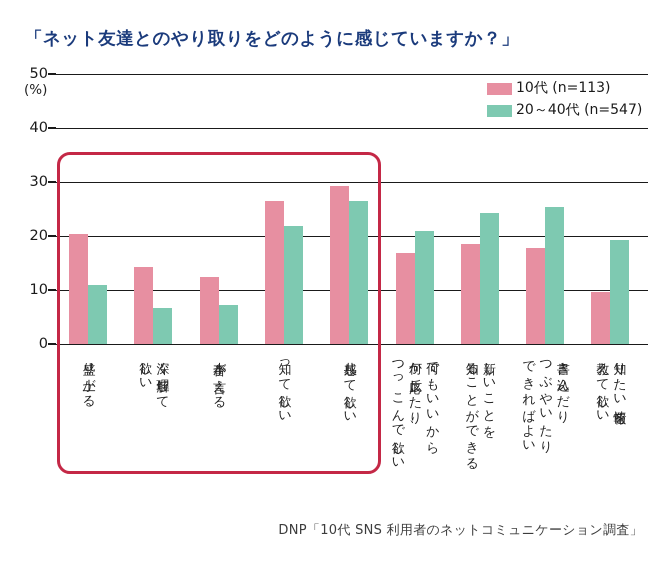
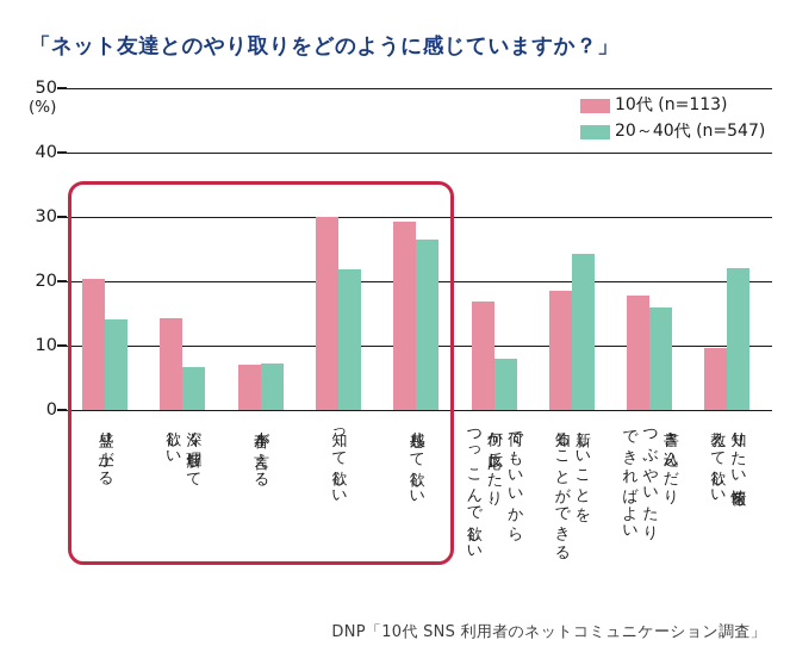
20～40代 (n=547)/盛り上がる: 11 -> 14
10代 (n=113)/本音が言える: 12 -> 7
10代 (n=113)/知って欲しい: 26 -> 30
20～40代 (n=547)/何でもいいから 何か反応したり、 つっこんで欲しい: 21 -> 8
20～40代 (n=547)/書き込んだり つぶやいたり できればよい: 25 -> 16
20～40代 (n=547)/知りたい情報を 教えて欲しい: 19 -> 22
